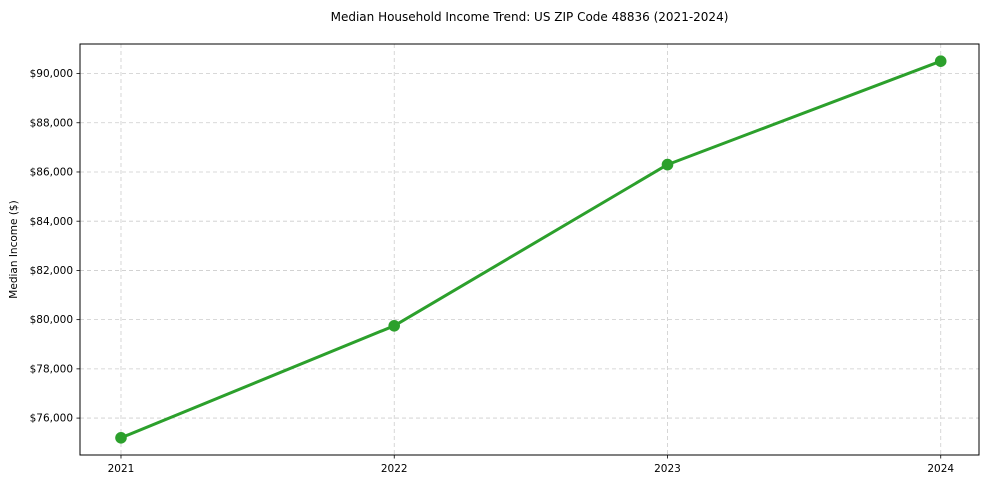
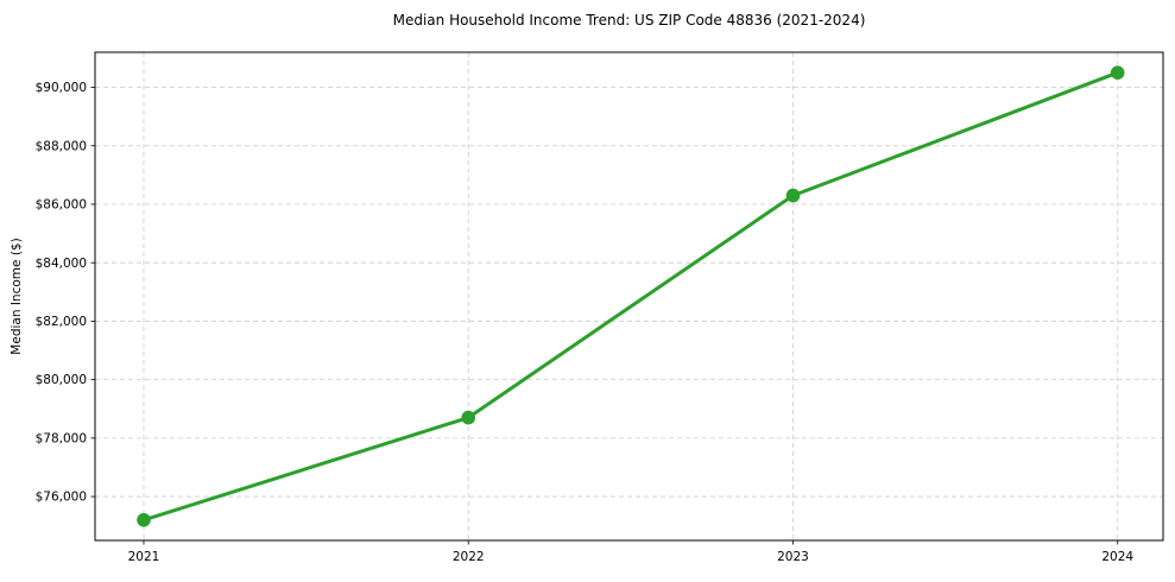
2022: $79800 -> $78700
